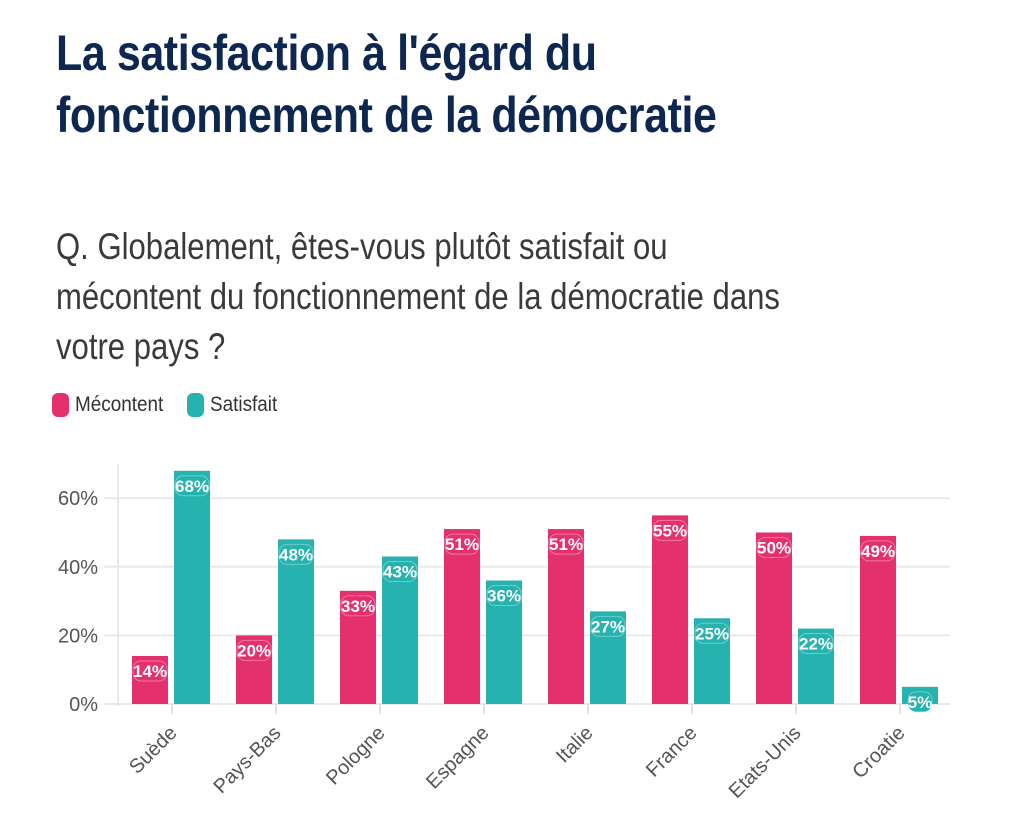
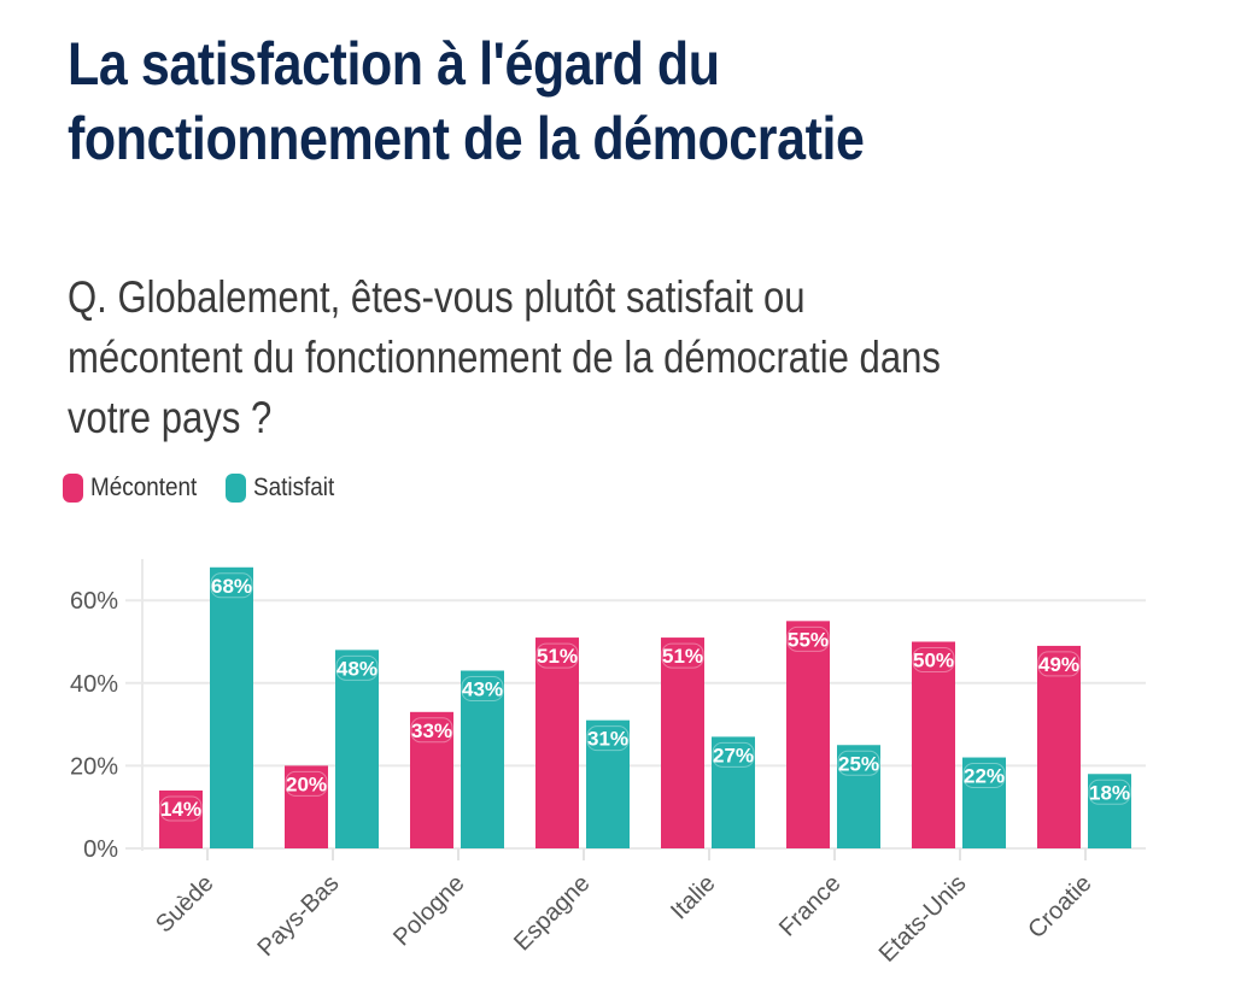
Satisfait/Espagne: 36% -> 31%
Satisfait/Croatie: 5% -> 18%
